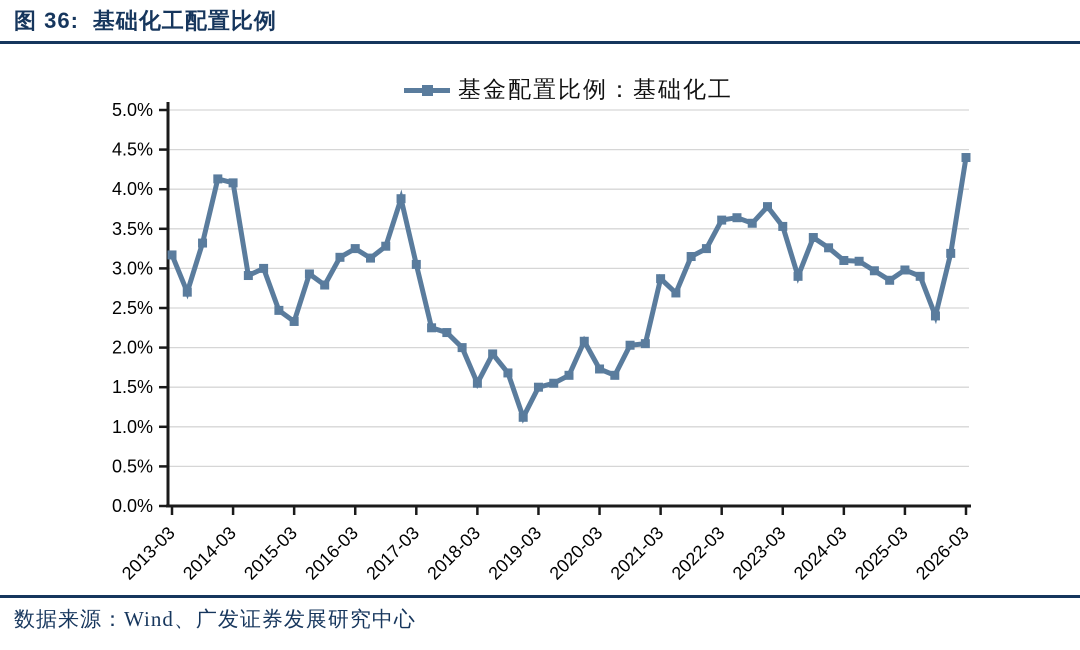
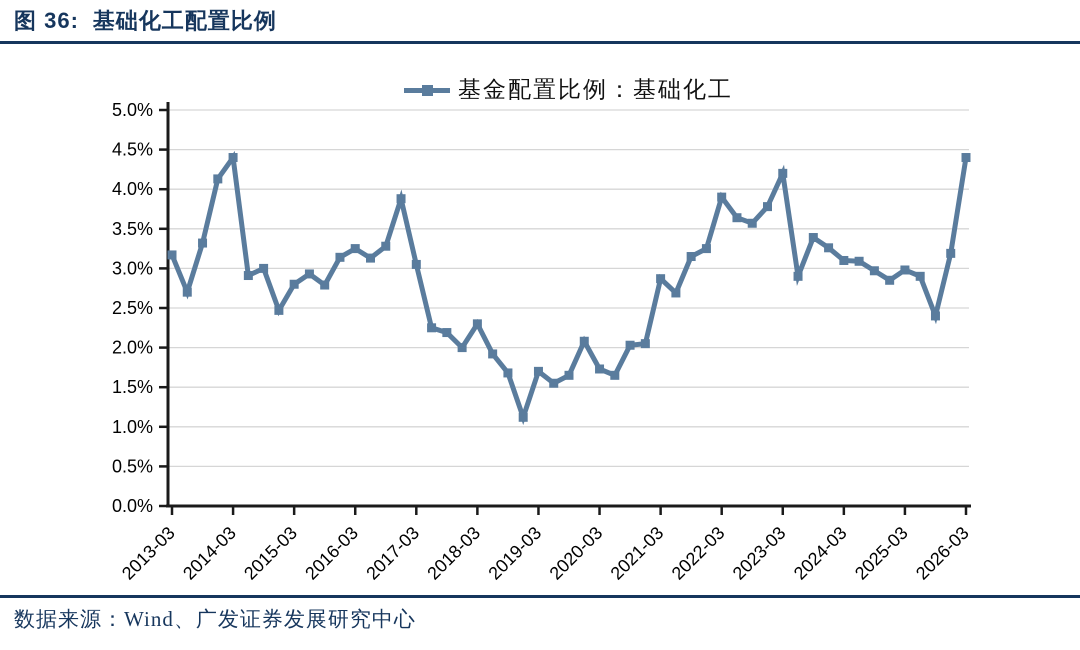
2014-03: 4.1% -> 4.4%
2015-03: 2.3% -> 2.8%
2018-03: 1.6% -> 2.3%
2019-03: 1.5% -> 1.7%
2022-03: 3.6% -> 3.9%
2023-03: 3.5% -> 4.2%
